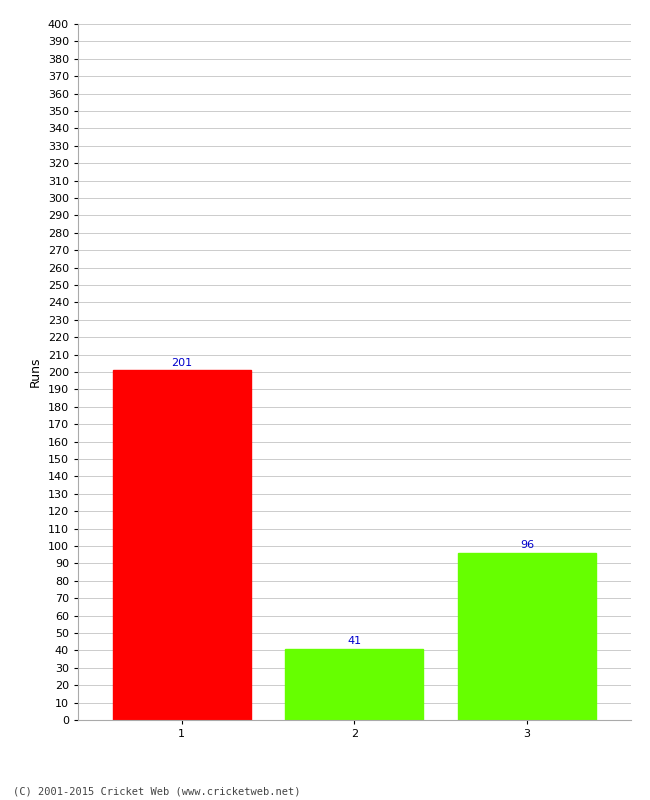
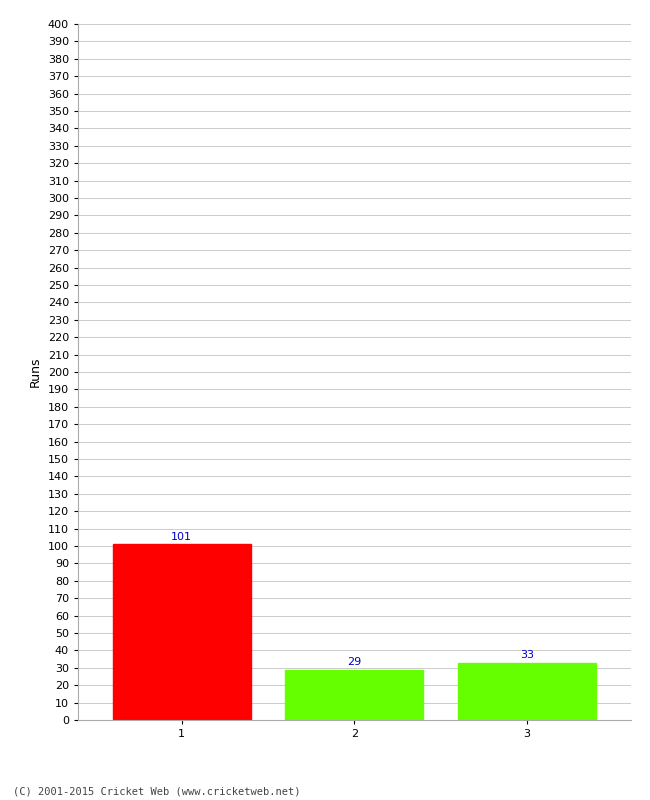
1: 201 -> 101
2: 41 -> 29
3: 96 -> 33
